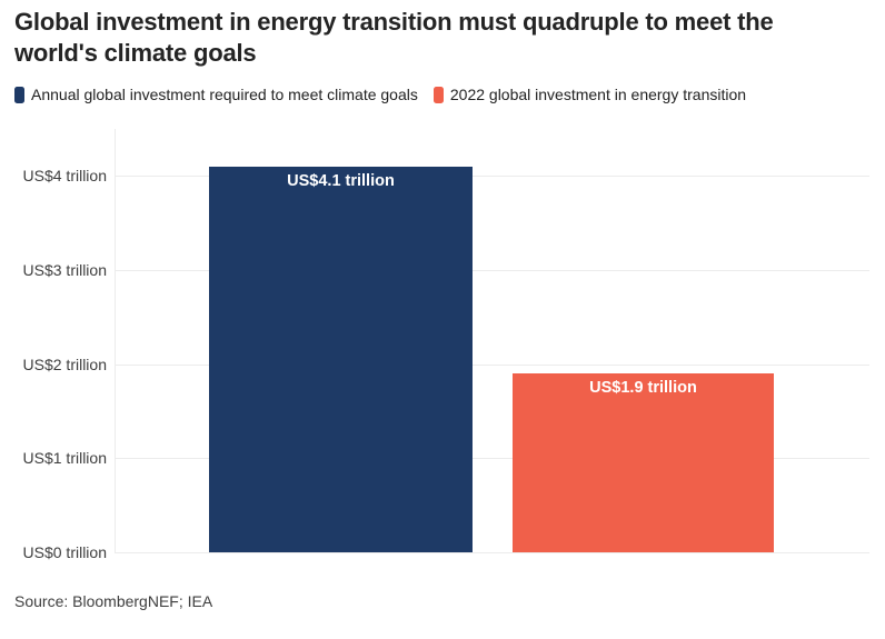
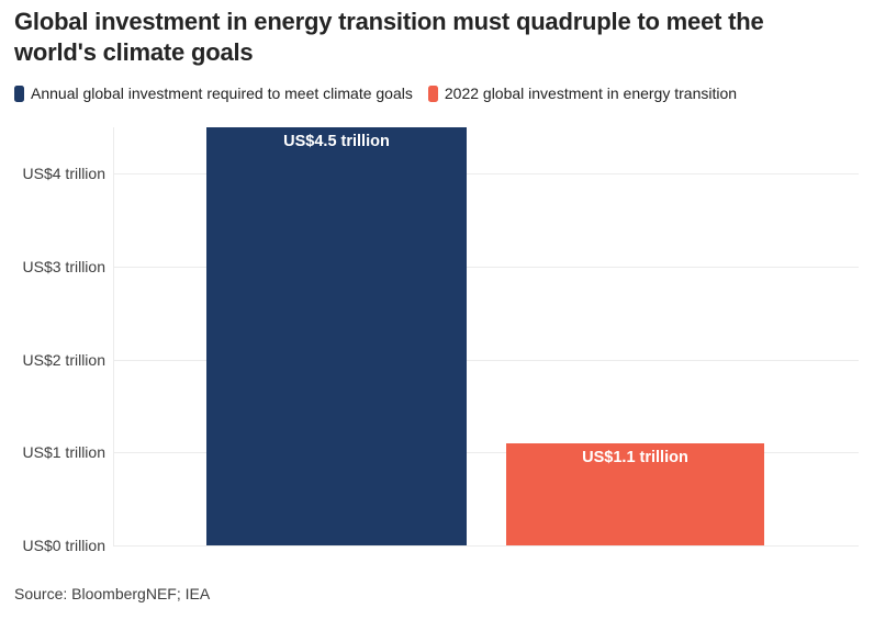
Annual global investment required to meet climate goals: 4.1 -> 4.5
2022 global investment in energy transition: 1.9 -> 1.1
